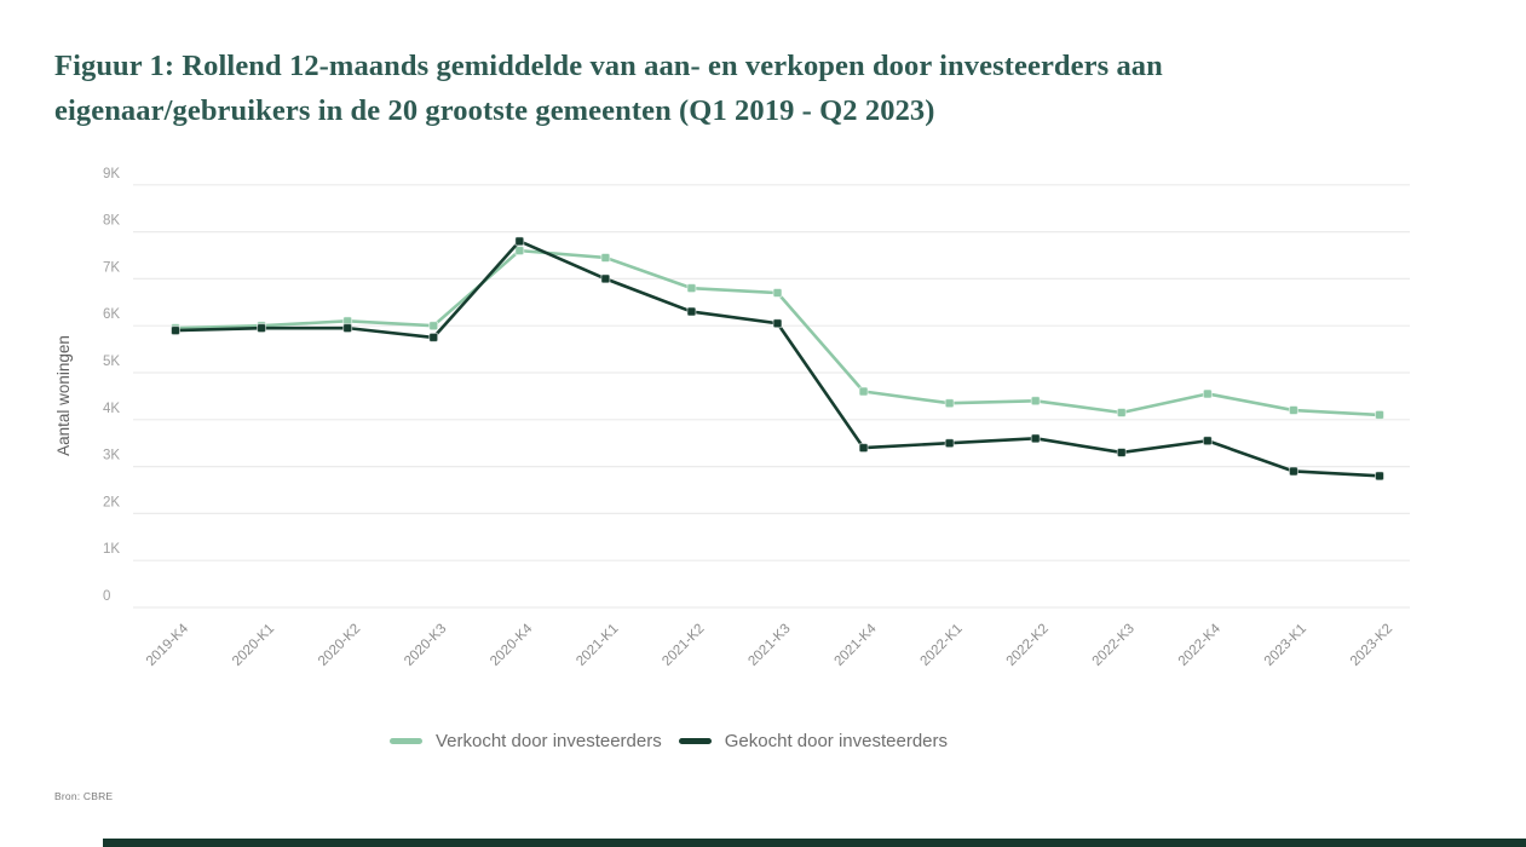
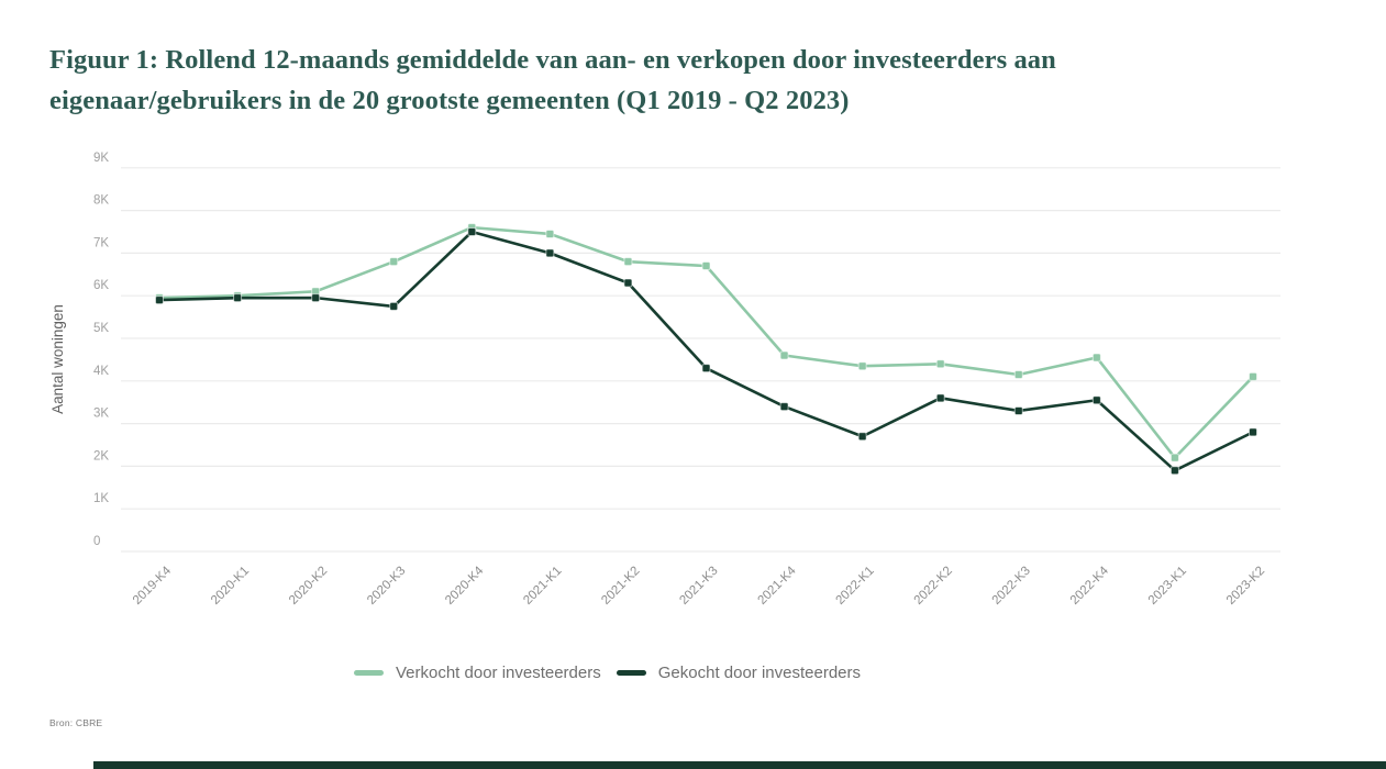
Verkocht door investeerders/2020-K3: 6.0K -> 6.8K
Gekocht door investeerders/2020-K4: 7.8K -> 7.5K
Gekocht door investeerders/2021-K3: 6.0K -> 4.3K
Gekocht door investeerders/2022-K1: 3.5K -> 2.7K
Verkocht door investeerders/2023-K1: 4.2K -> 2.2K
Gekocht door investeerders/2023-K1: 2.9K -> 1.9K
